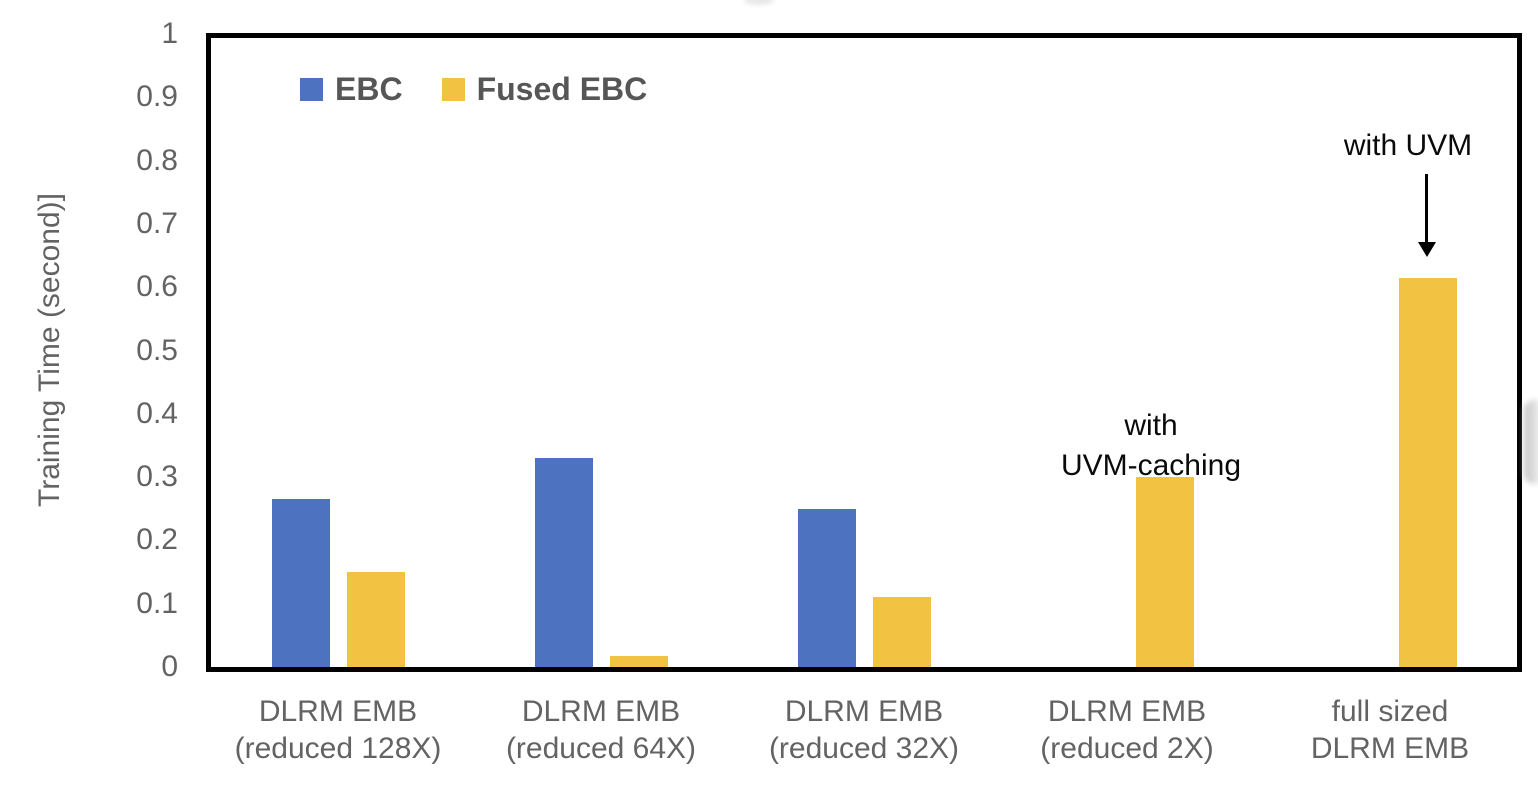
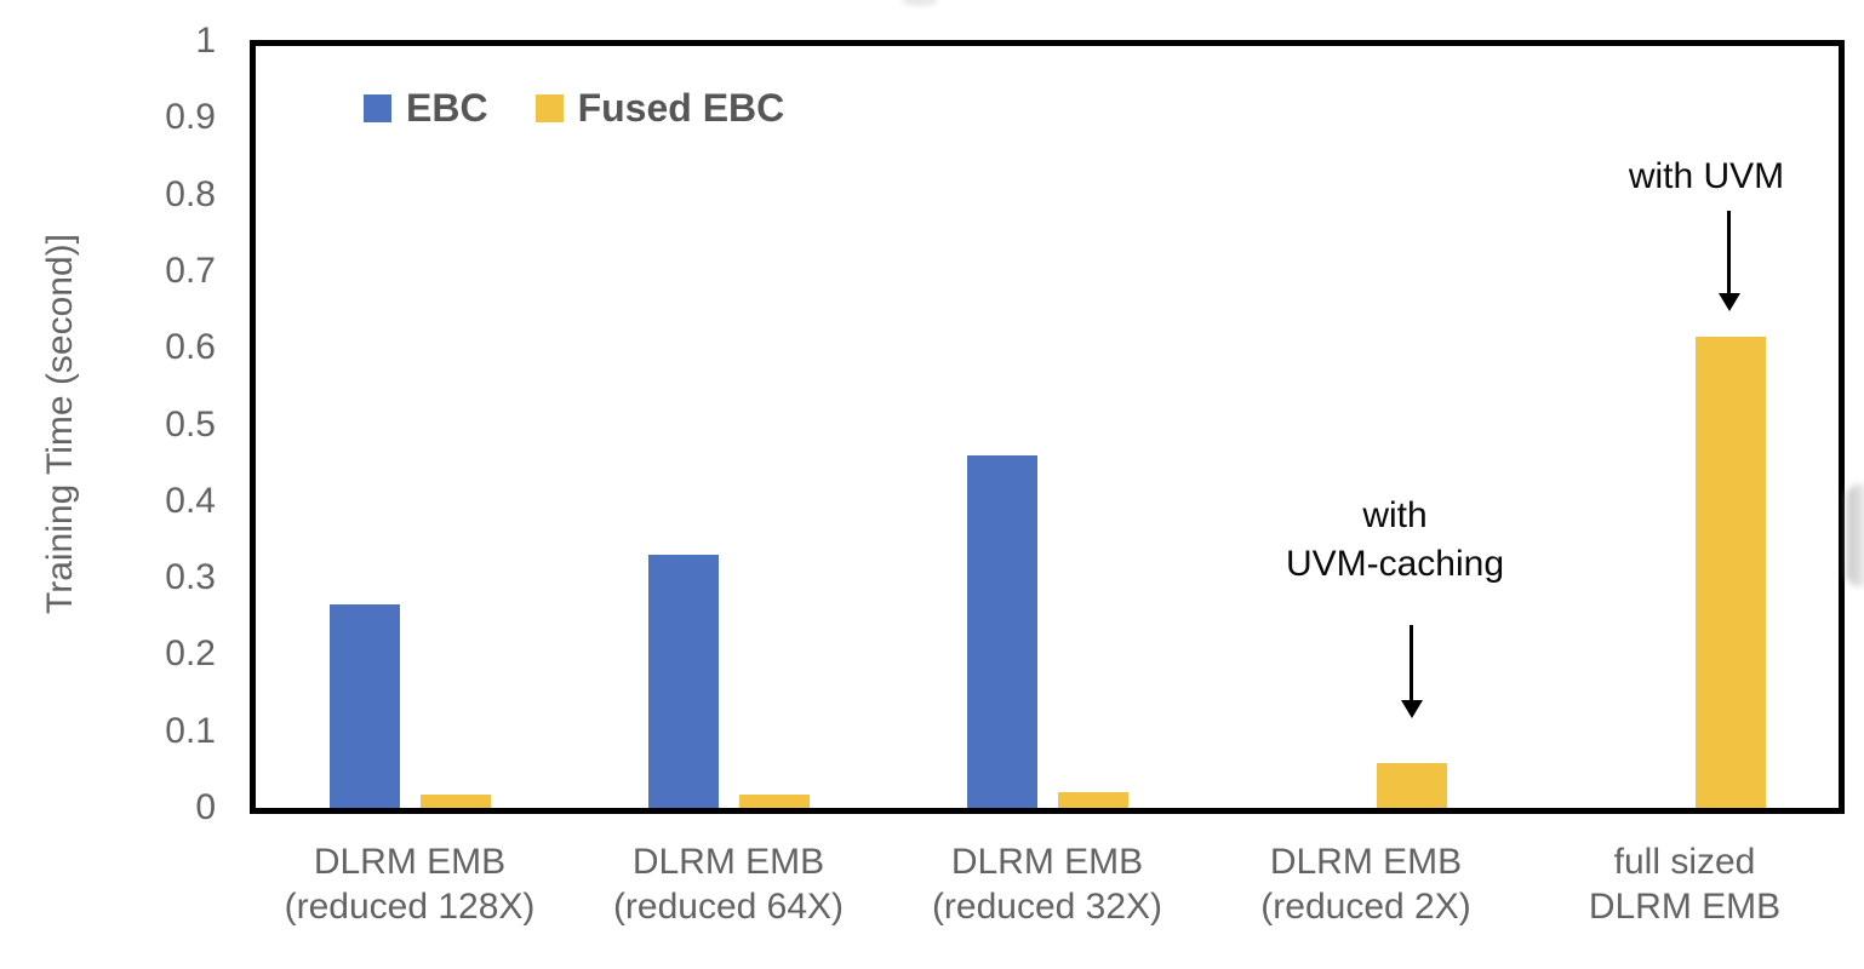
Fused EBC/DLRM EMB (reduced 128X): 0.15 -> 0.02
EBC/DLRM EMB (reduced 32X): 0.25 -> 0.46
Fused EBC/DLRM EMB (reduced 32X): 0.11 -> 0.02
Fused EBC/DLRM EMB (reduced 2X): 0.30 -> 0.06
